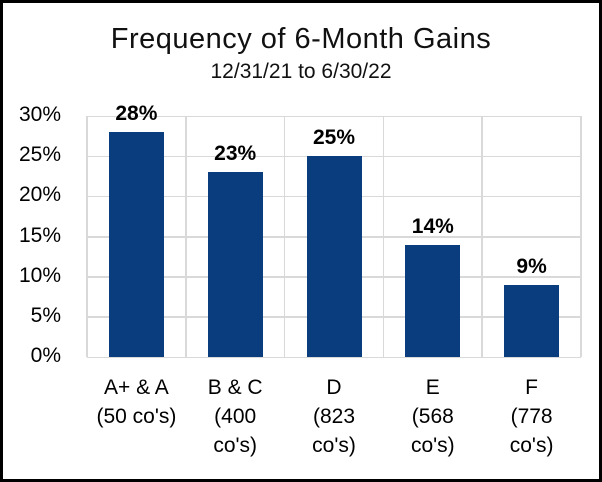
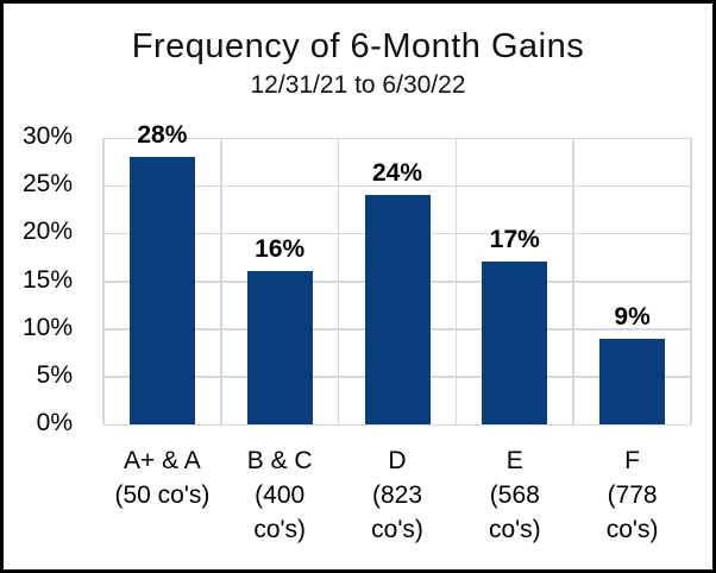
B & C (400 co's): 23% -> 16%
D (823 co's): 25% -> 24%
E (568 co's): 14% -> 17%
